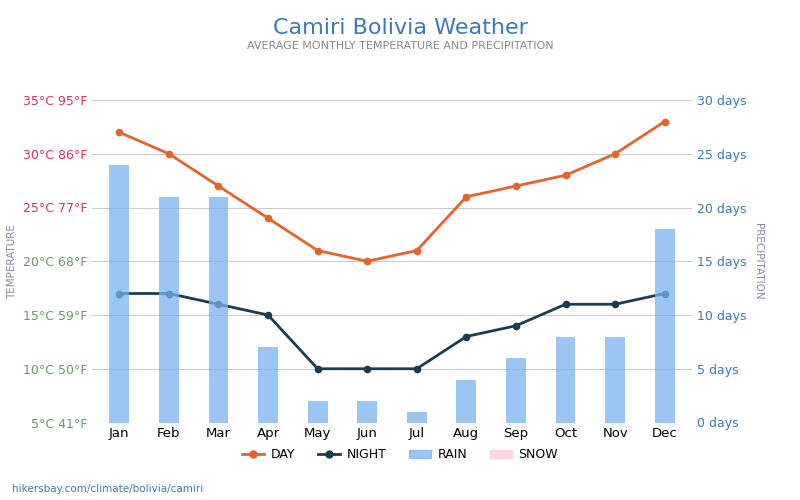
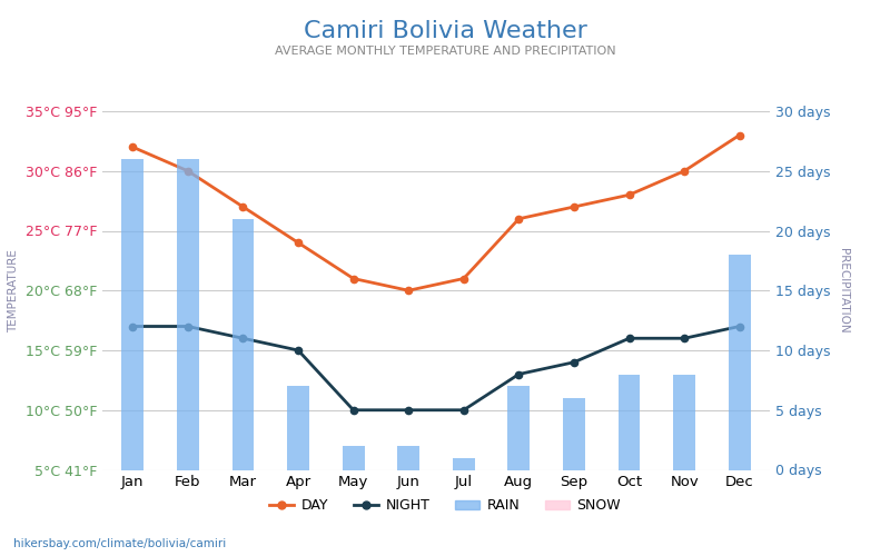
RAIN/Jan: 24 days -> 26 days
RAIN/Feb: 21 days -> 26 days
RAIN/Aug: 4 days -> 7 days
